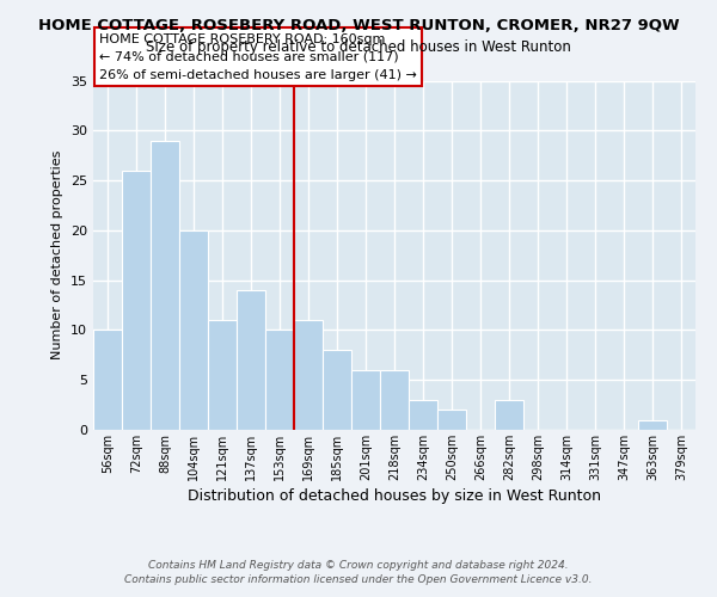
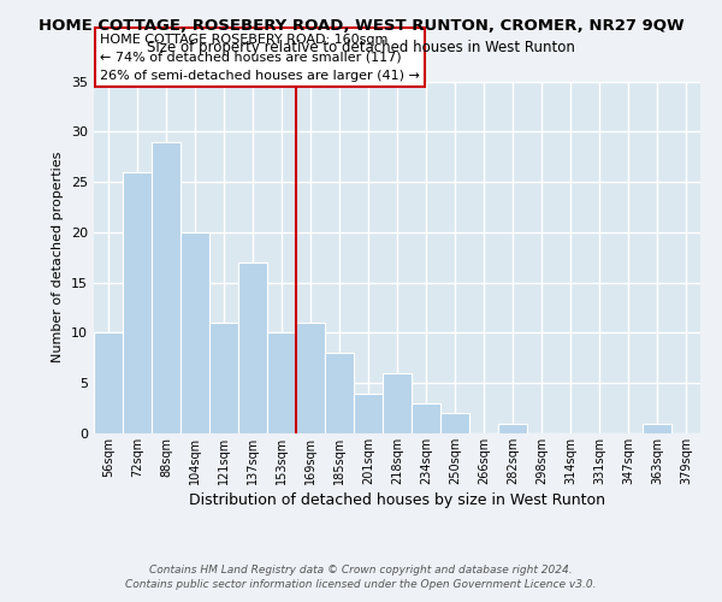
137sqm: 14 -> 17
201sqm: 6 -> 4
282sqm: 3 -> 1
